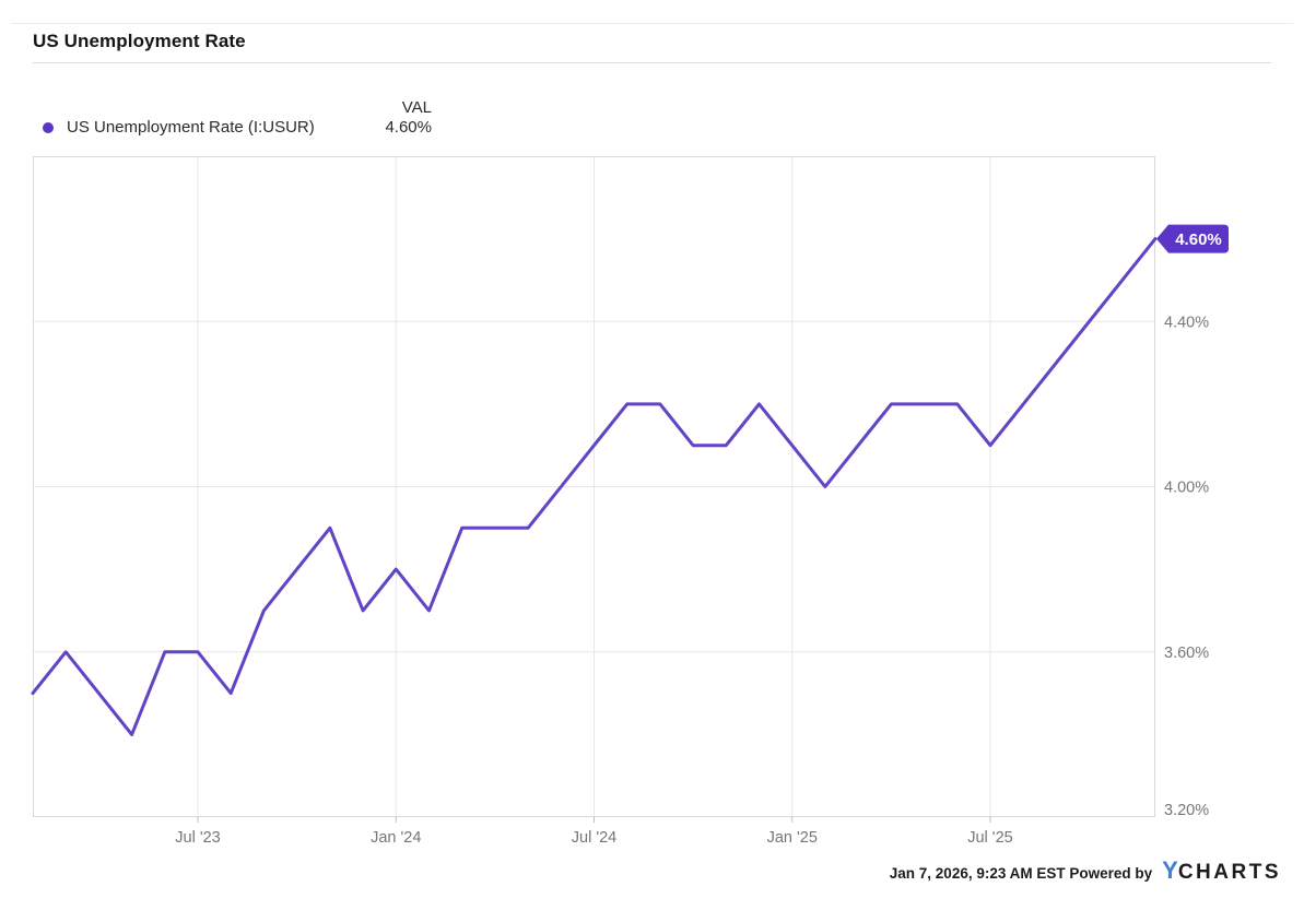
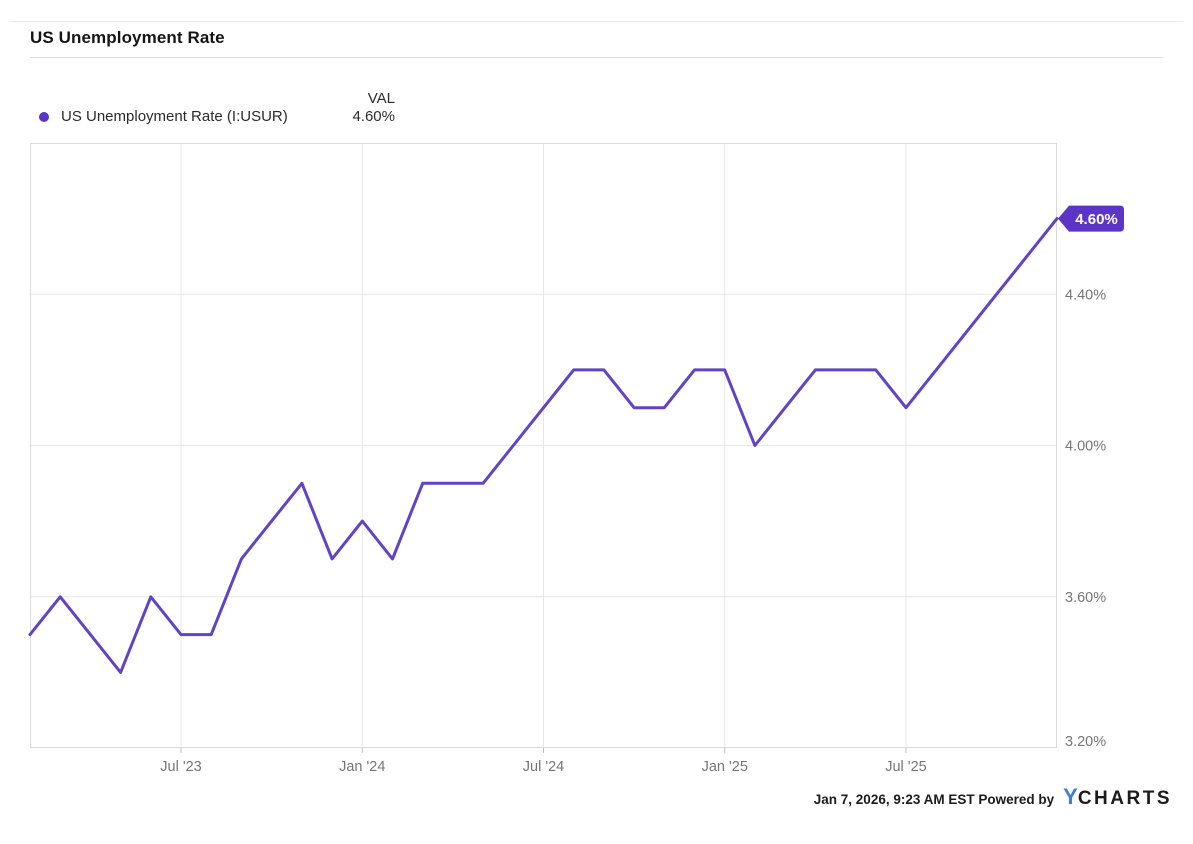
Jul '23: 3.6% -> 3.5%
Jan '25: 4.1% -> 4.2%
